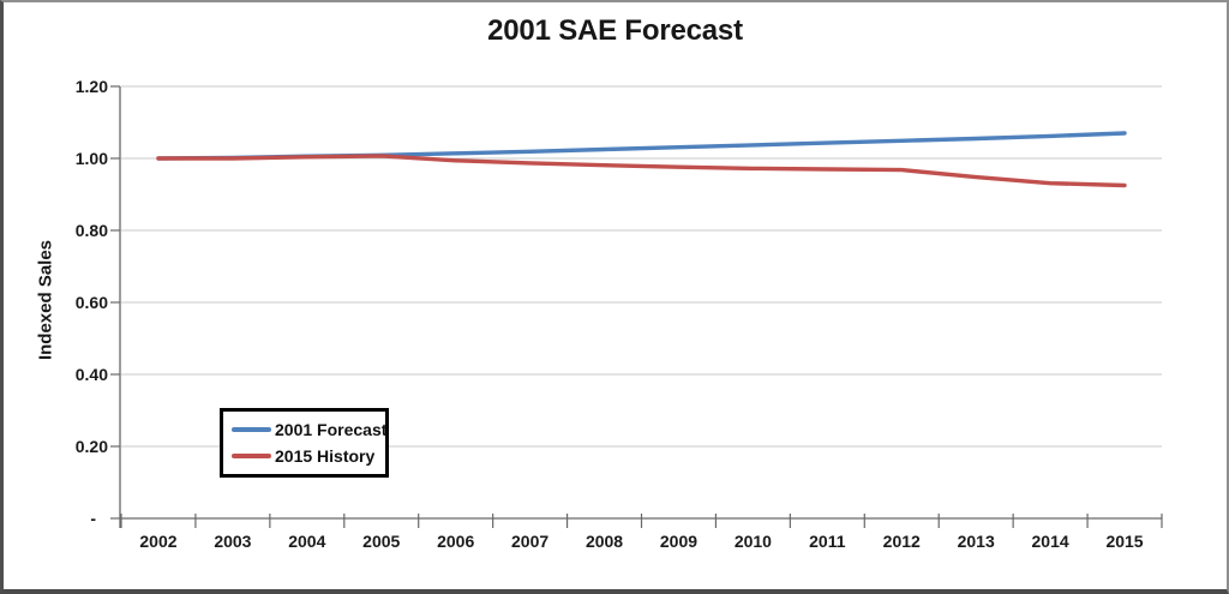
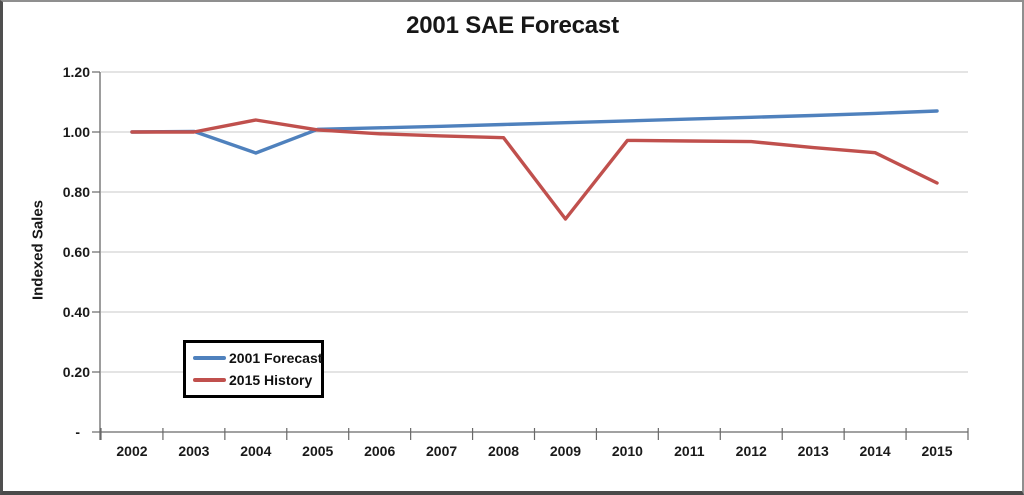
2001 Forecast/2004: 1.01 -> 0.93
2015 History/2004: 1.00 -> 1.04
2015 History/2009: 0.98 -> 0.71
2015 History/2015: 0.93 -> 0.83
